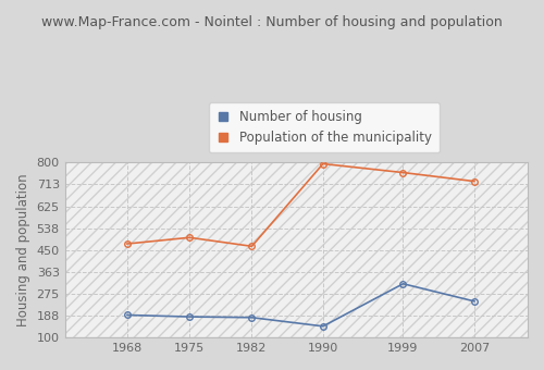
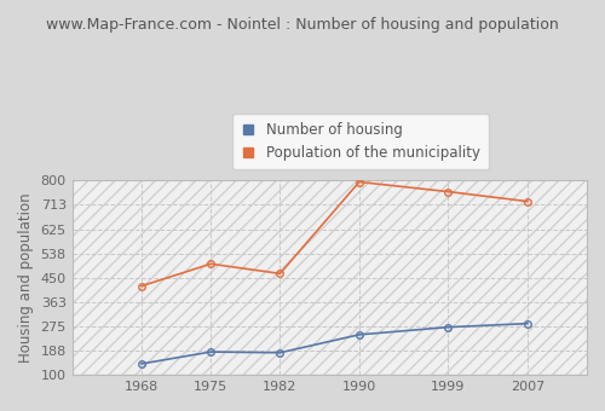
Number of housing/1968: 190 -> 140
Population of the municipality/1968: 475 -> 420
Number of housing/1990: 145 -> 245
Number of housing/1999: 315 -> 272
Number of housing/2007: 245 -> 285
